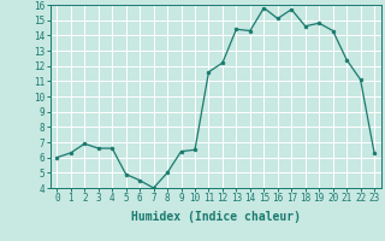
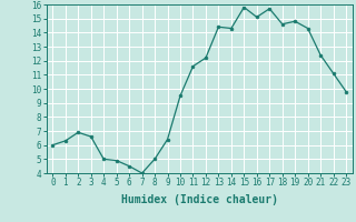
4: 6.6 -> 5.0
10: 6.5 -> 9.5
23: 6.3 -> 9.8
